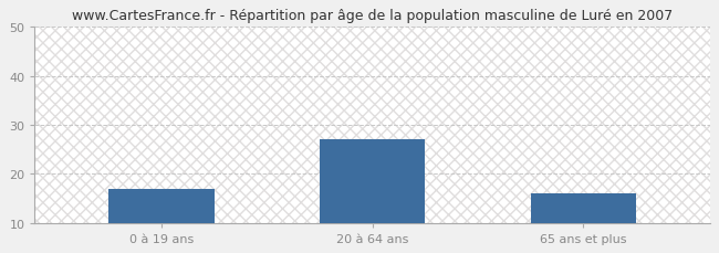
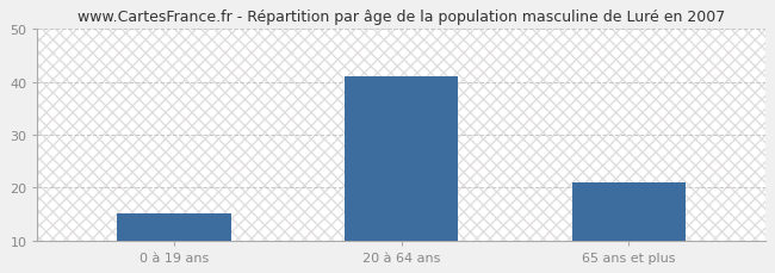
0 à 19 ans: 17 -> 15
20 à 64 ans: 27 -> 41
65 ans et plus: 16 -> 21
